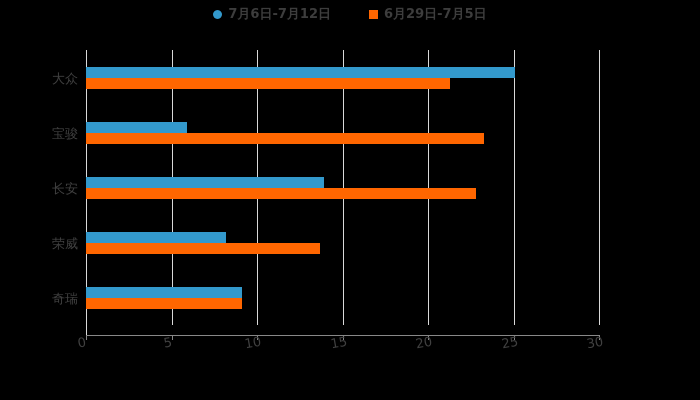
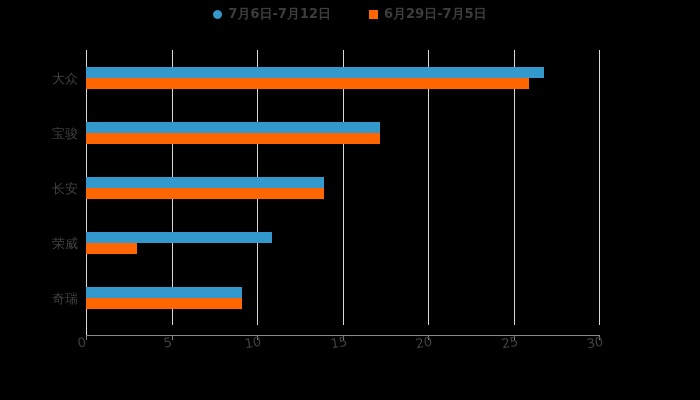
7月6日-7月12日/大众: 25.1 -> 26.8
6月29日-7月5日/大众: 21.3 -> 25.9
7月6日-7月12日/宝骏: 5.9 -> 17.2
6月29日-7月5日/宝骏: 23.3 -> 17.2
6月29日-7月5日/长安: 22.8 -> 13.9
7月6日-7月12日/荣威: 8.2 -> 10.9
6月29日-7月5日/荣威: 13.7 -> 3.0
